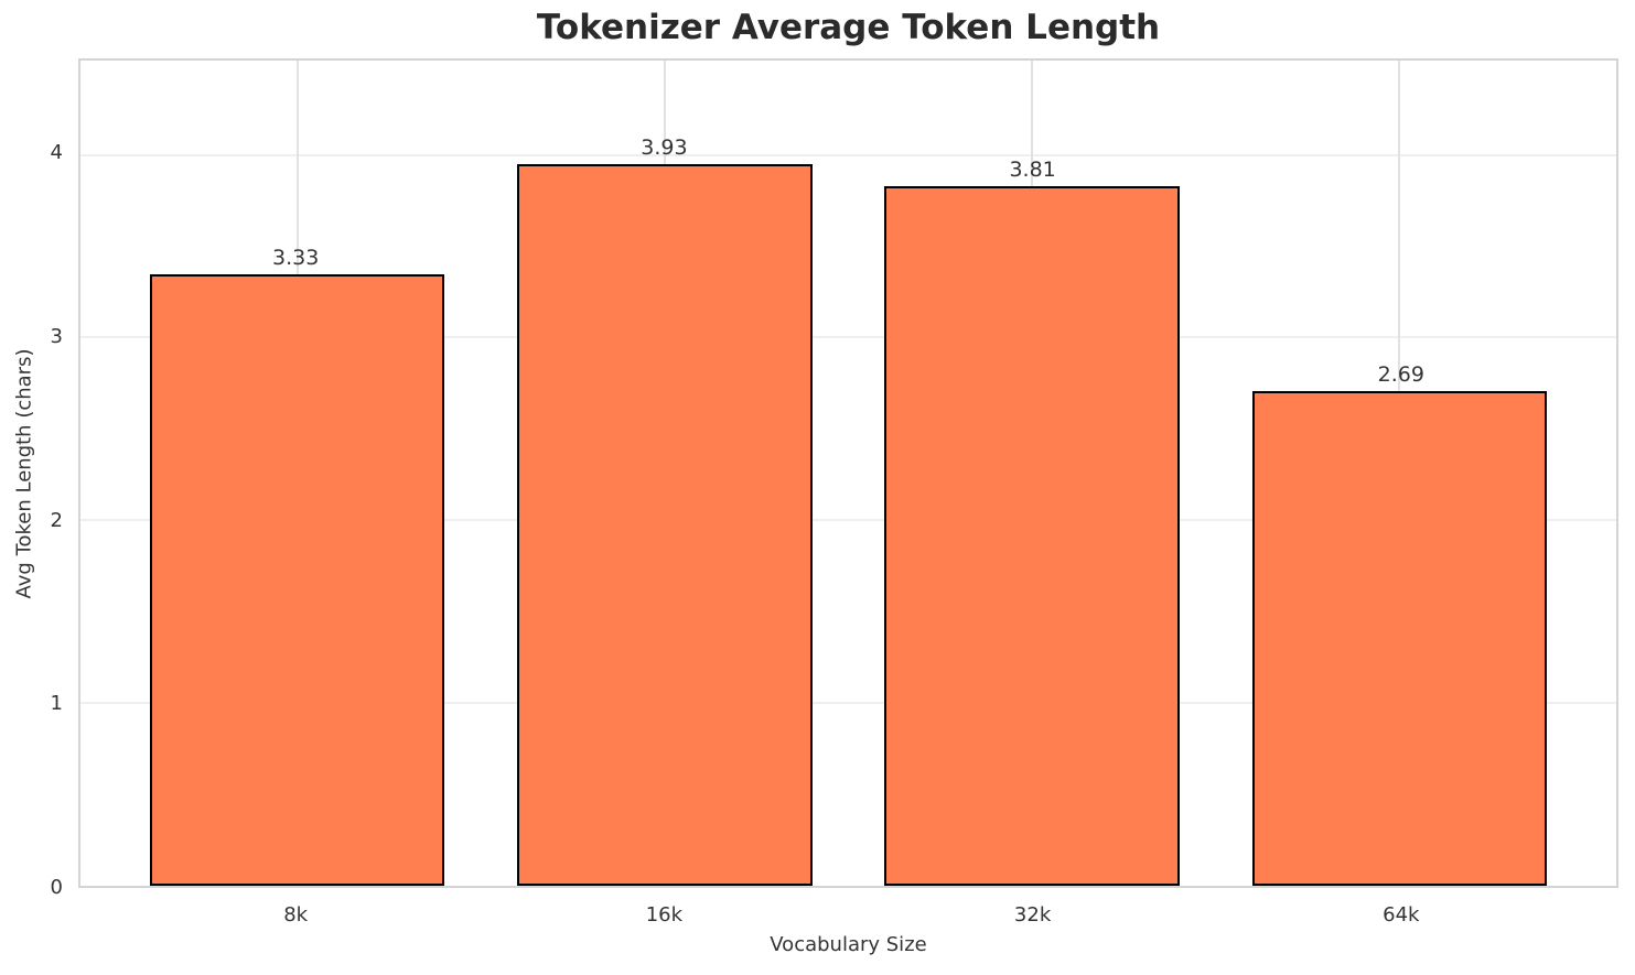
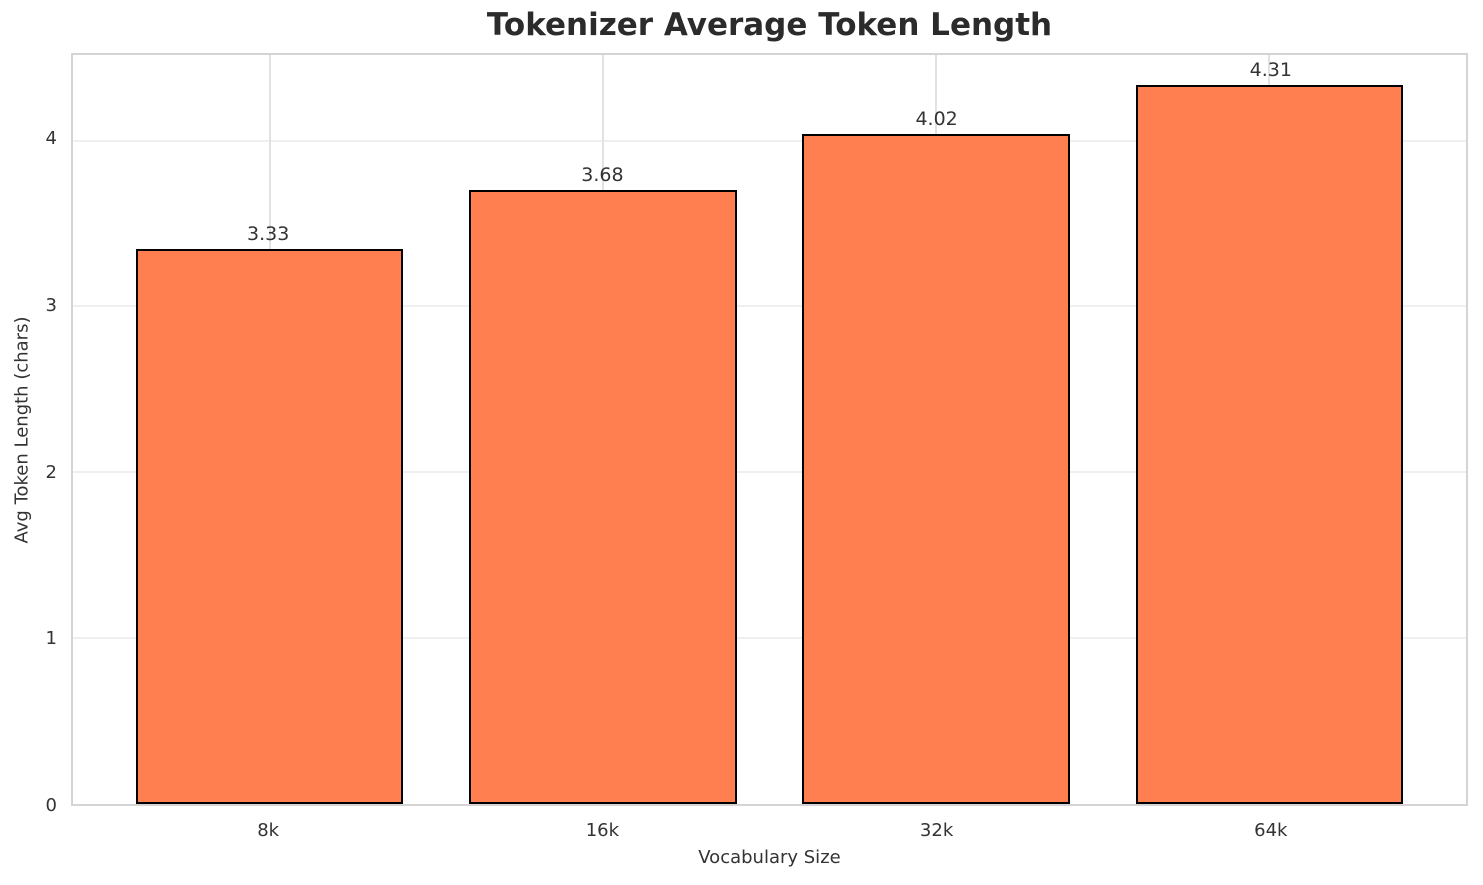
16k: 3.93 -> 3.68
32k: 3.81 -> 4.02
64k: 2.69 -> 4.31
